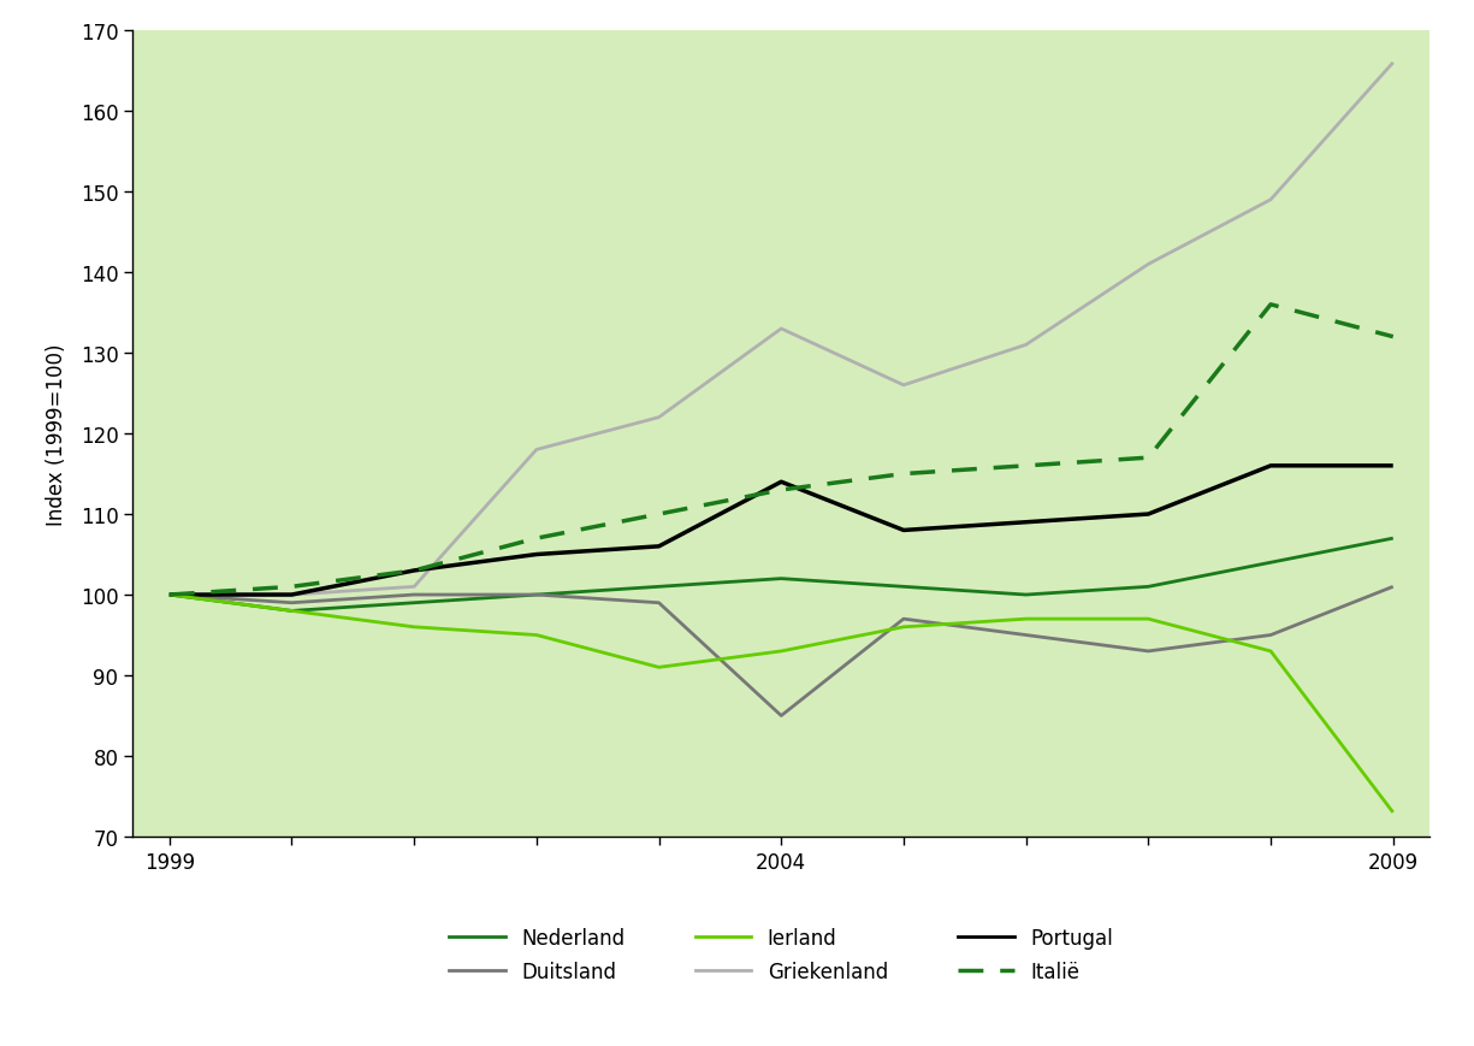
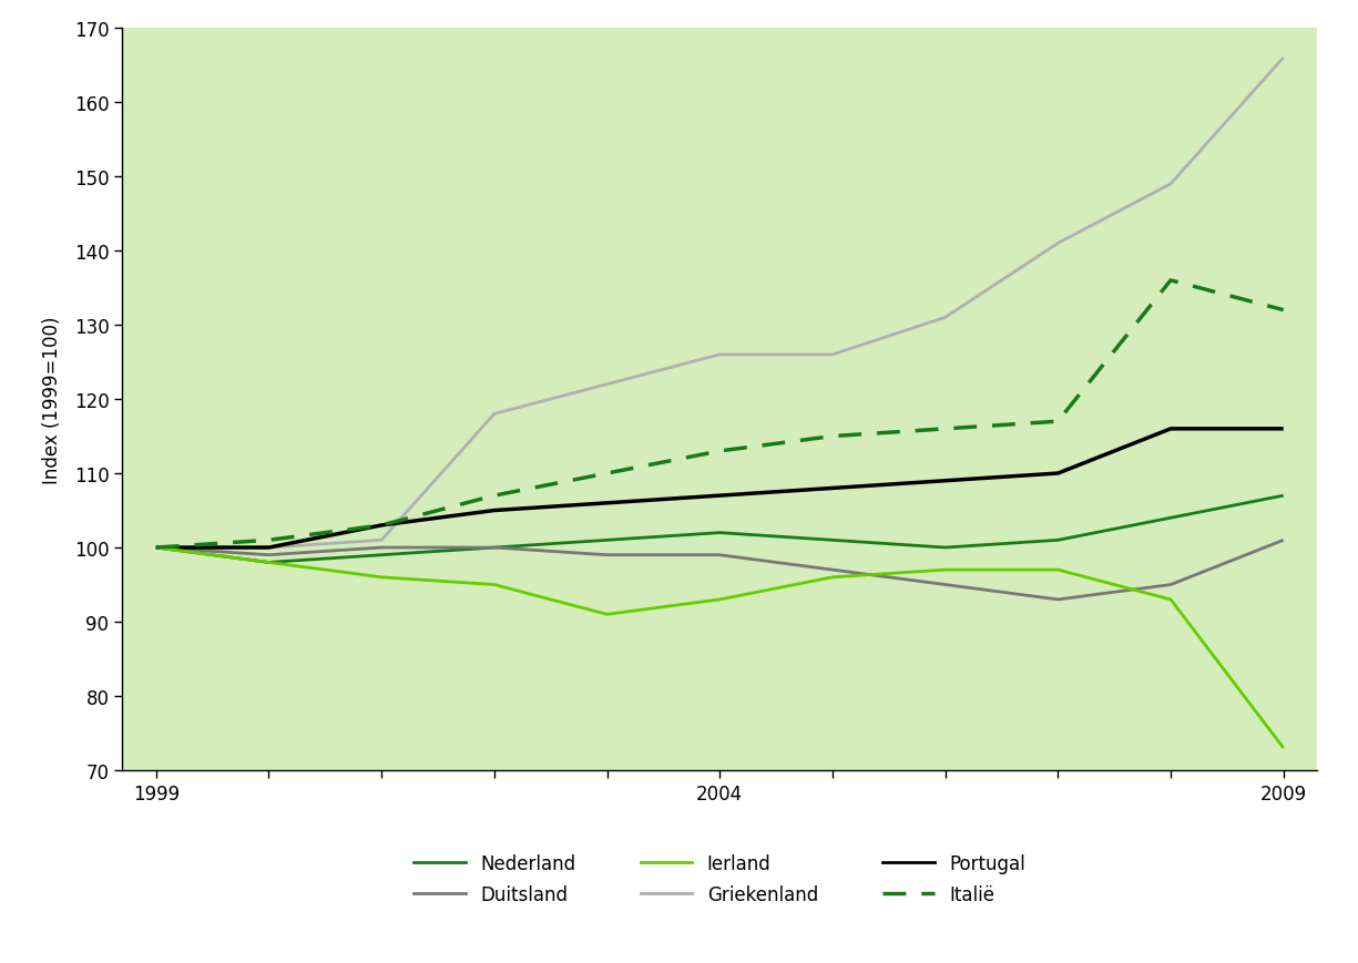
Griekenland/2004: 133 -> 126
Duitsland/2004: 85 -> 99
Portugal/2004: 114 -> 107
